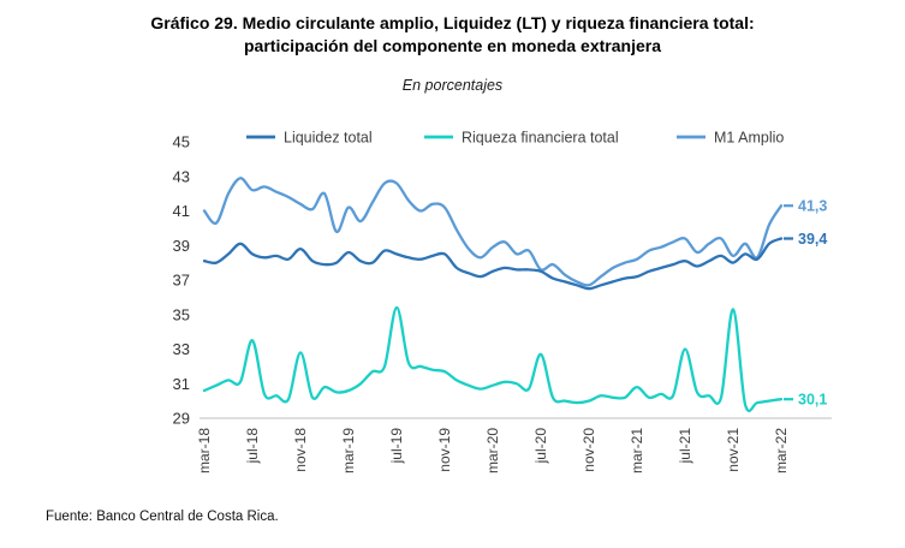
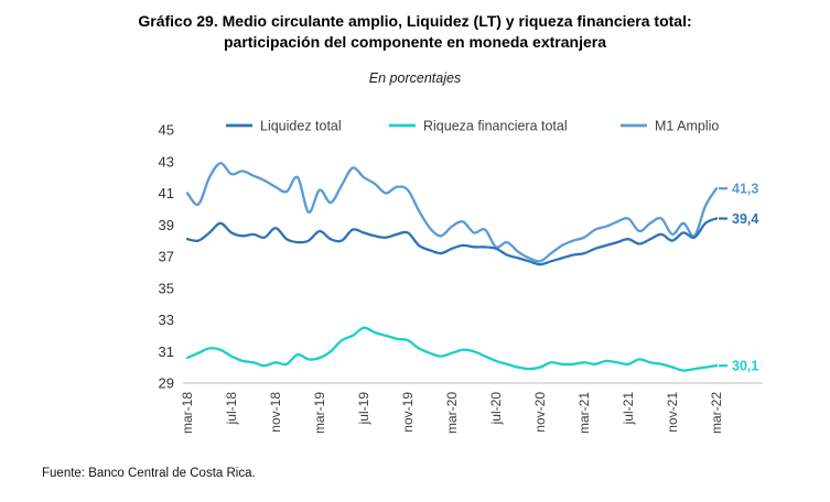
Riqueza financiera total/jul-18: 33.5 -> 30.7
Riqueza financiera total/nov-18: 32.8 -> 30.3
Riqueza financiera total/jul-19: 35.4 -> 32.5
M1 Amplio/jul-19: 42.6 -> 42.0
Riqueza financiera total/jul-20: 32.7 -> 30.4
Riqueza financiera total/mar-21: 30.8 -> 30.3
Riqueza financiera total/jul-21: 33.0 -> 30.2
Riqueza financiera total/nov-21: 35.3 -> 30.0
